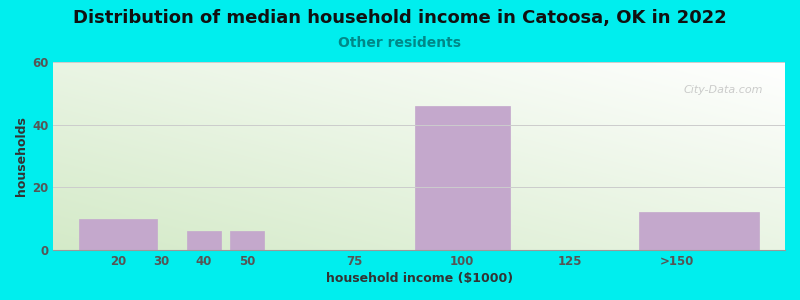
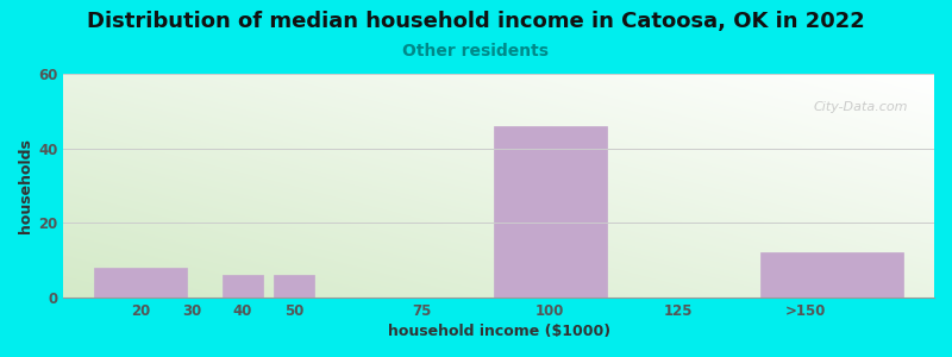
20: 10 -> 8
